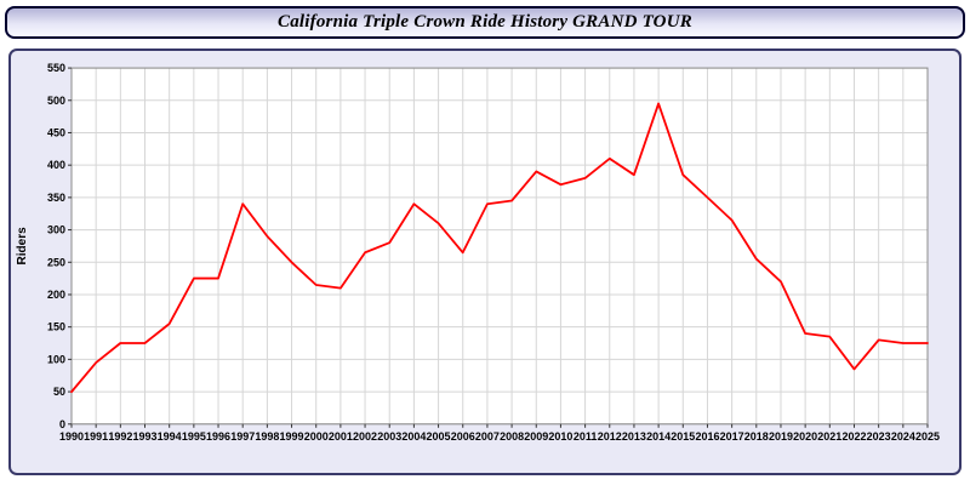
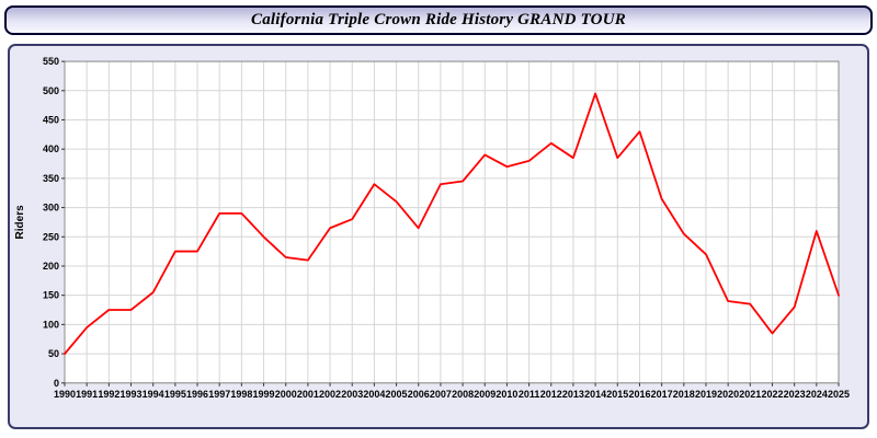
1997: 340 -> 290
2016: 350 -> 430
2024: 120 -> 260
2025: 120 -> 150
